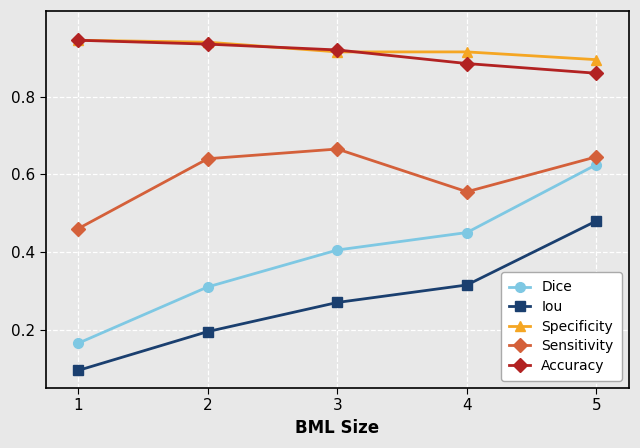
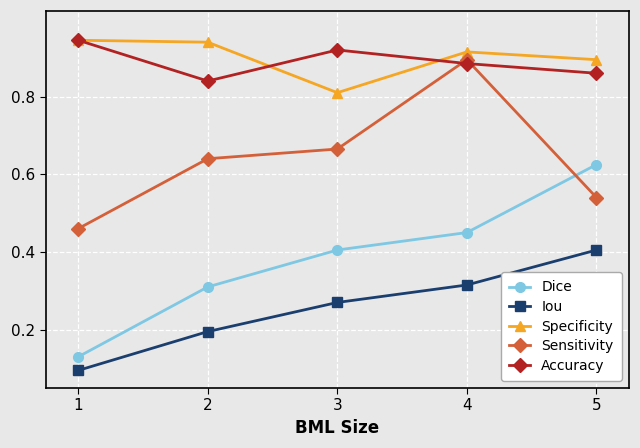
Dice/1: 0.165 -> 0.130
Accuracy/2: 0.935 -> 0.840
Specificity/3: 0.915 -> 0.810
Sensitivity/4: 0.555 -> 0.895
Iou/5: 0.480 -> 0.405
Sensitivity/5: 0.645 -> 0.540
